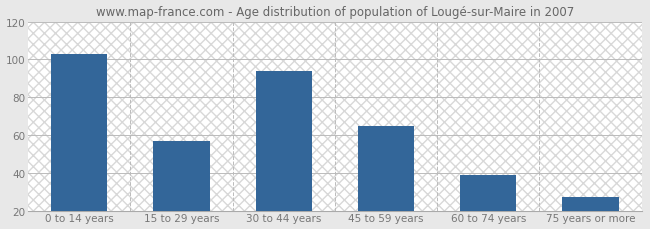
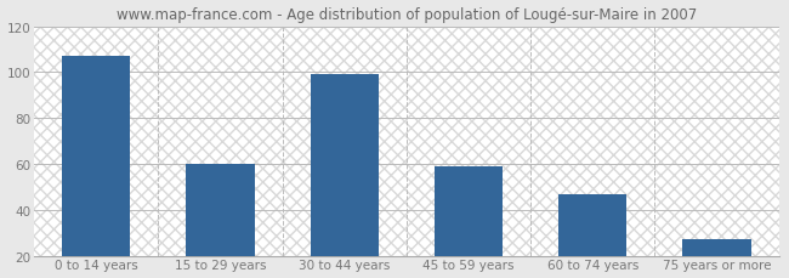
0 to 14 years: 103 -> 107
15 to 29 years: 57 -> 60
30 to 44 years: 94 -> 99
45 to 59 years: 65 -> 59
60 to 74 years: 39 -> 47
